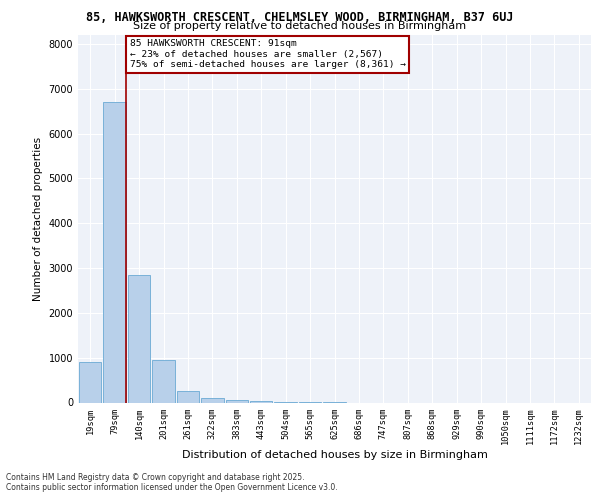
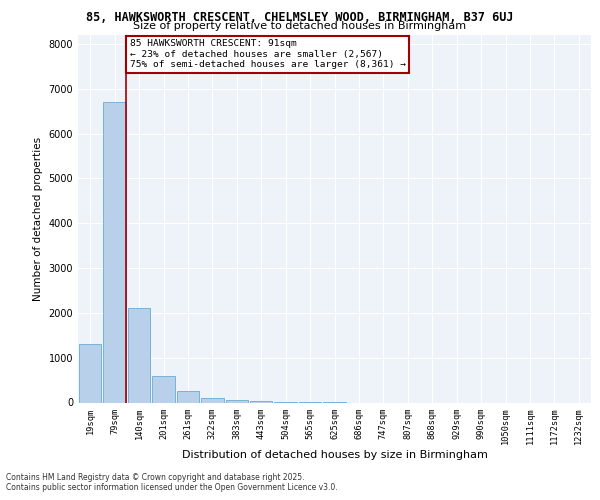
19sqm: 900 -> 1300
140sqm: 2850 -> 2100
201sqm: 950 -> 600
